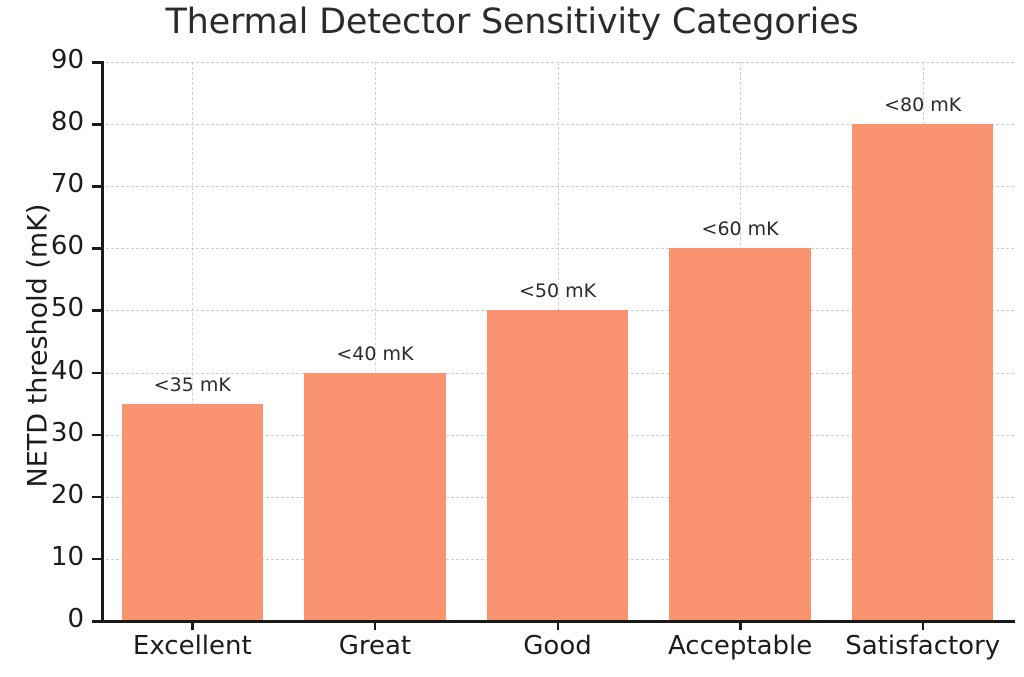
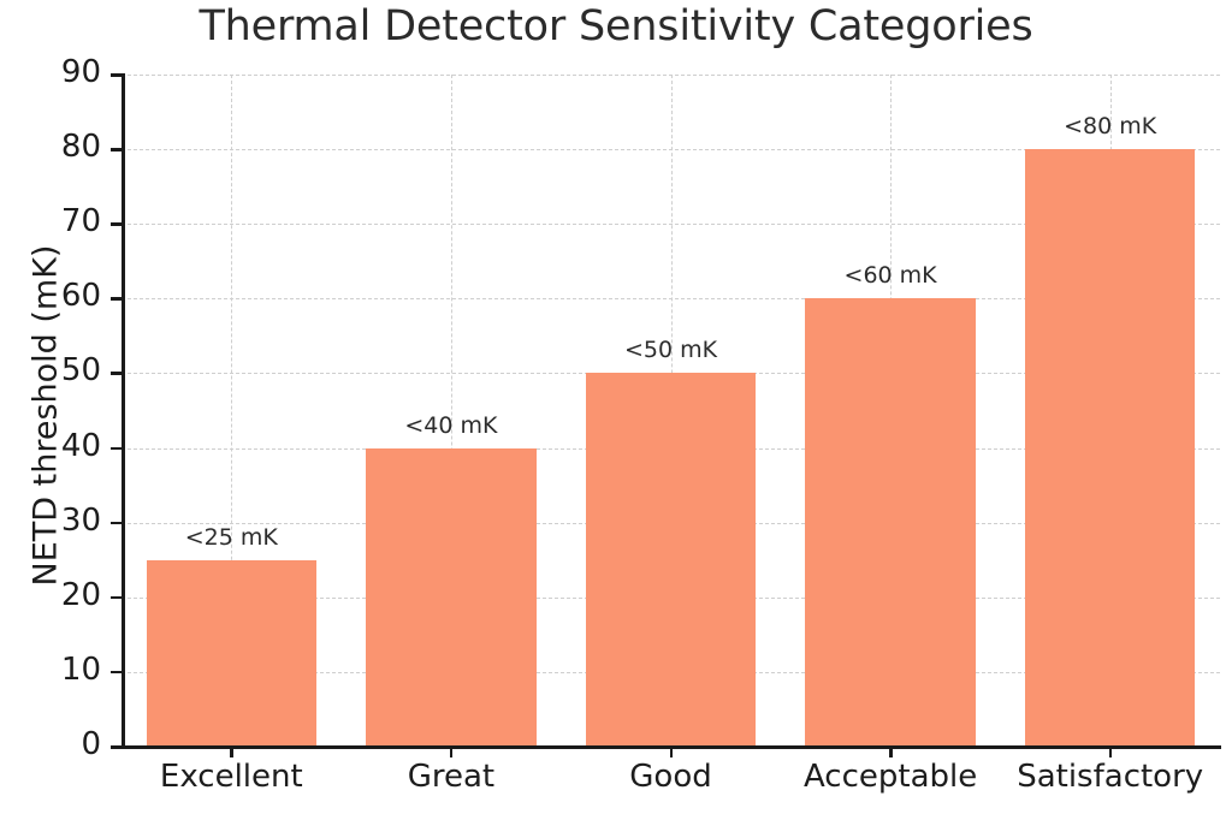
Excellent: 35 -> 25
